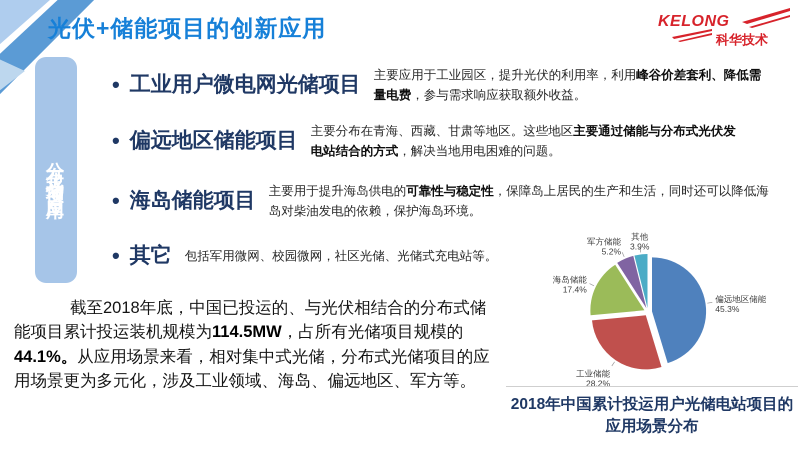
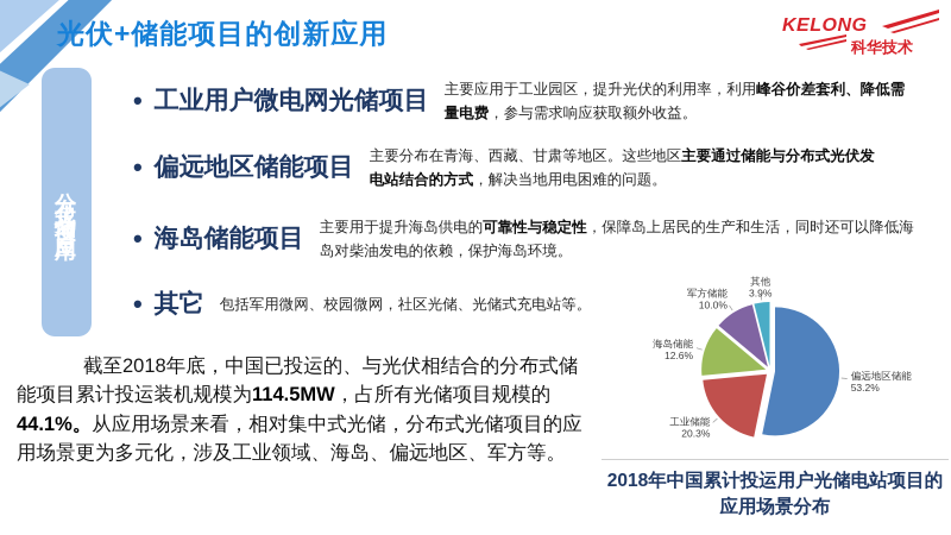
偏远地区储能: 45.3% -> 53.2%
工业储能: 28.2% -> 20.3%
海岛储能: 17.4% -> 12.6%
军方储能: 5.2% -> 10.0%
